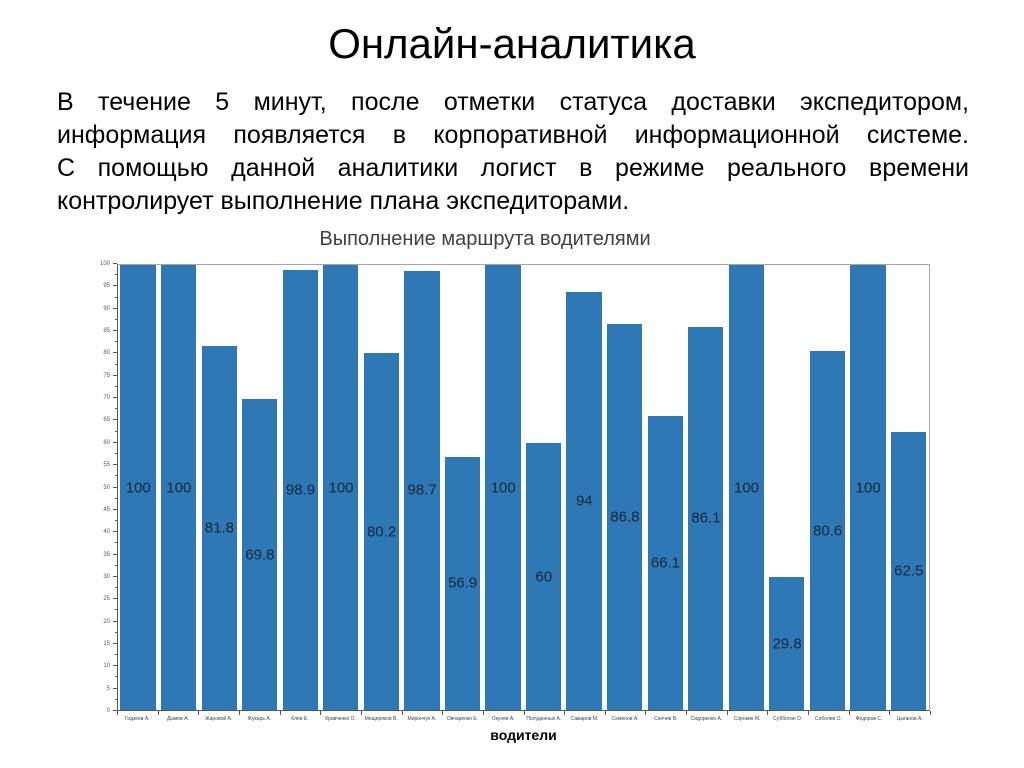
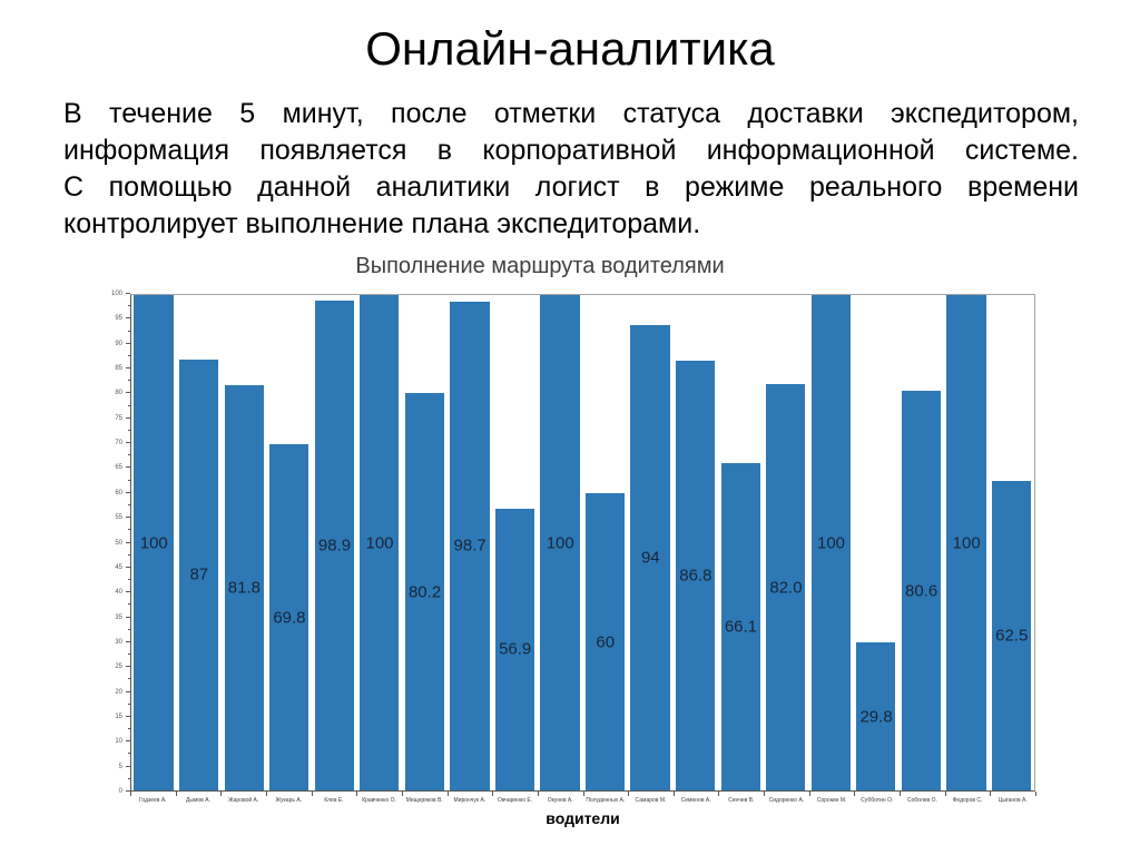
Дымов А.: 100 -> 87
Сидоренко А.: 86.1 -> 82.0
